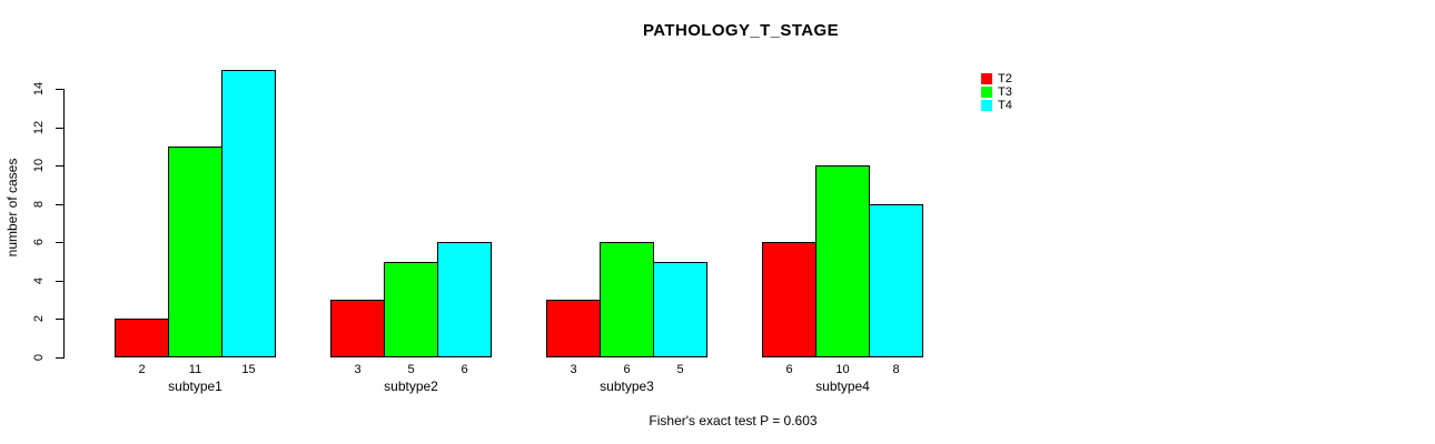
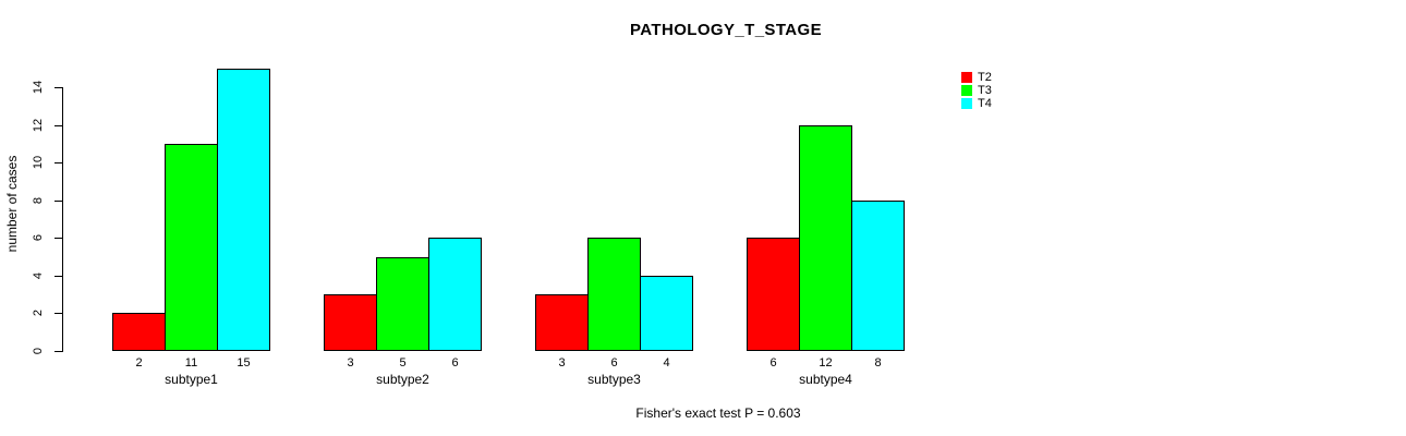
T4/subtype3: 5 -> 4
T3/subtype4: 10 -> 12
